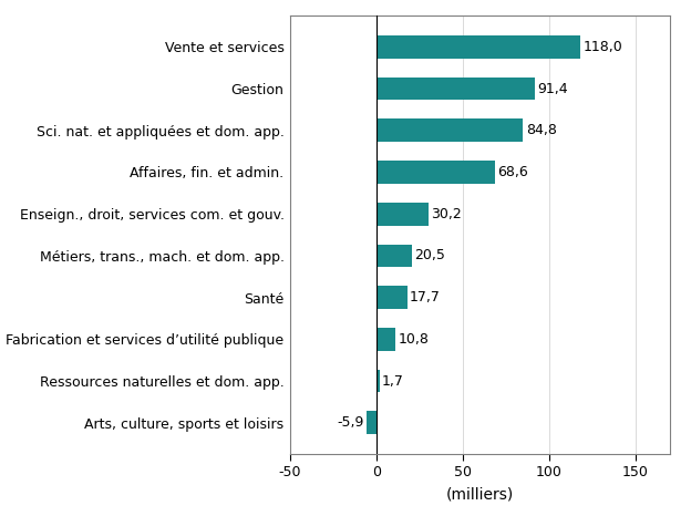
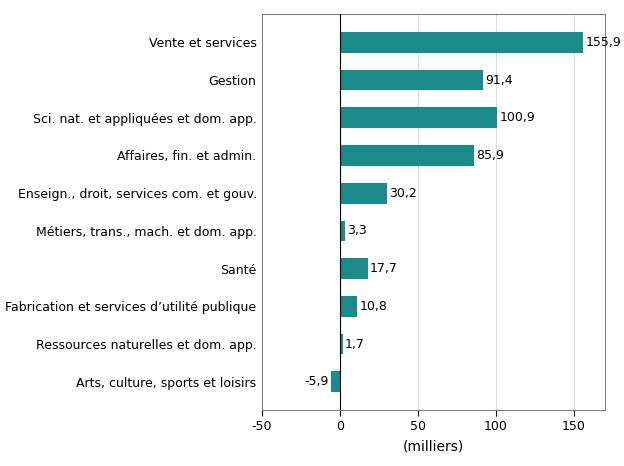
Vente et services: 118,0 -> 155,9
Sci. nat. et appliquées et dom. app.: 84,8 -> 100,9
Affaires, fin. et admin.: 68,6 -> 85,9
Métiers, trans., mach. et dom. app.: 20,5 -> 3,3
